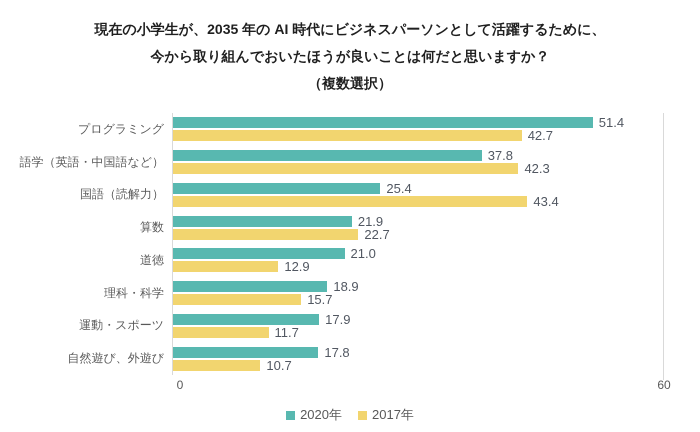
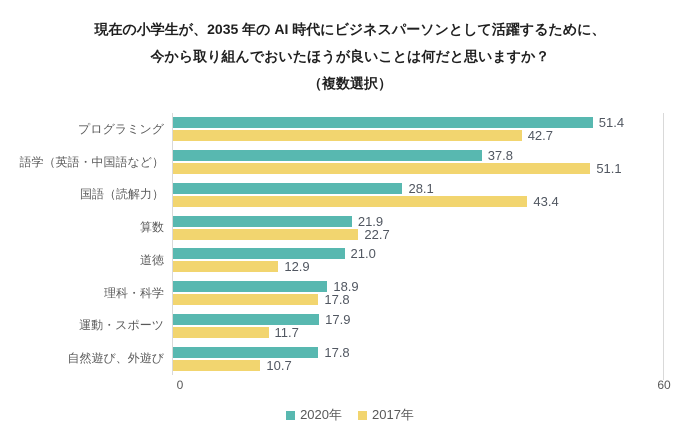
2017年/語学（英語・中国語など）: 42.3 -> 51.1
2020年/国語（読解力）: 25.4 -> 28.1
2017年/理科・科学: 15.7 -> 17.8
